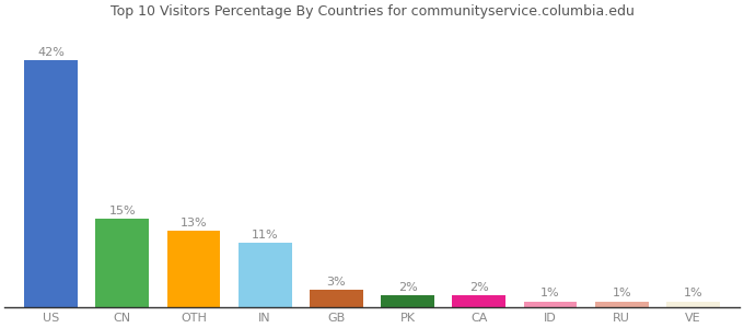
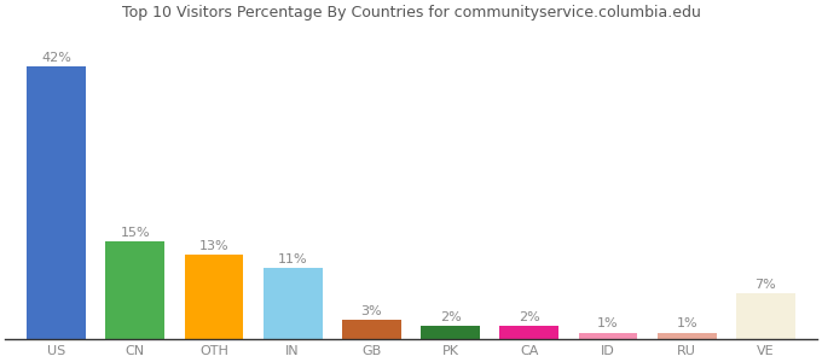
VE: 1% -> 7%
